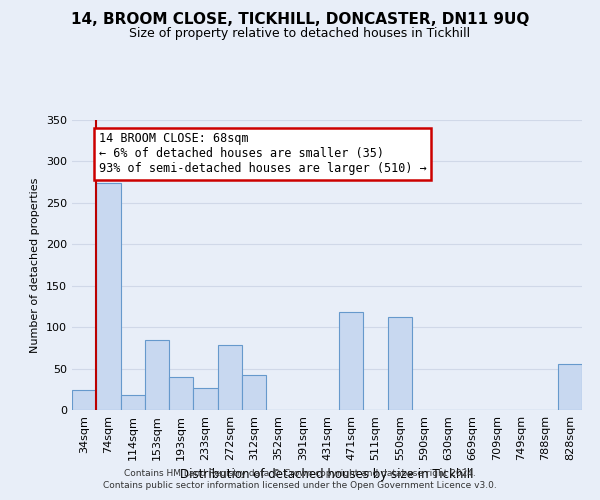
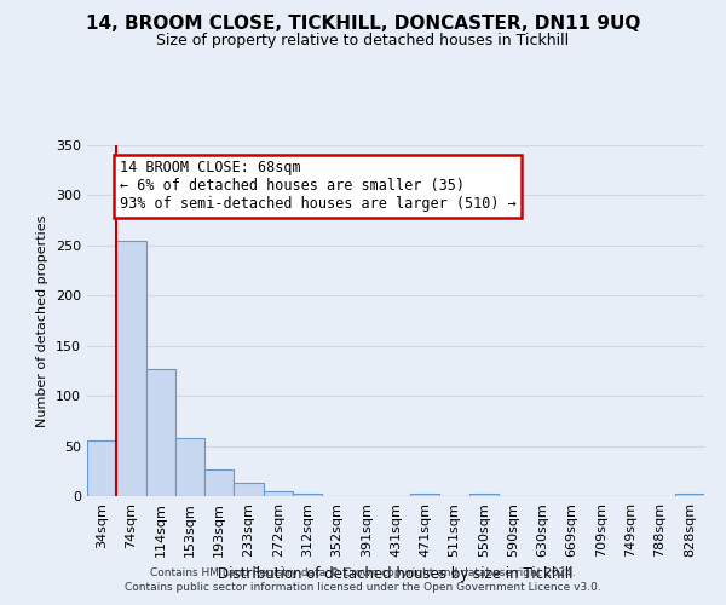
34sqm: 24 -> 55
74sqm: 274 -> 255
114sqm: 18 -> 127
153sqm: 84 -> 58
193sqm: 40 -> 26
233sqm: 26 -> 13
272sqm: 78 -> 5
312sqm: 42 -> 2
471sqm: 118 -> 3
550sqm: 112 -> 2
828sqm: 56 -> 2
